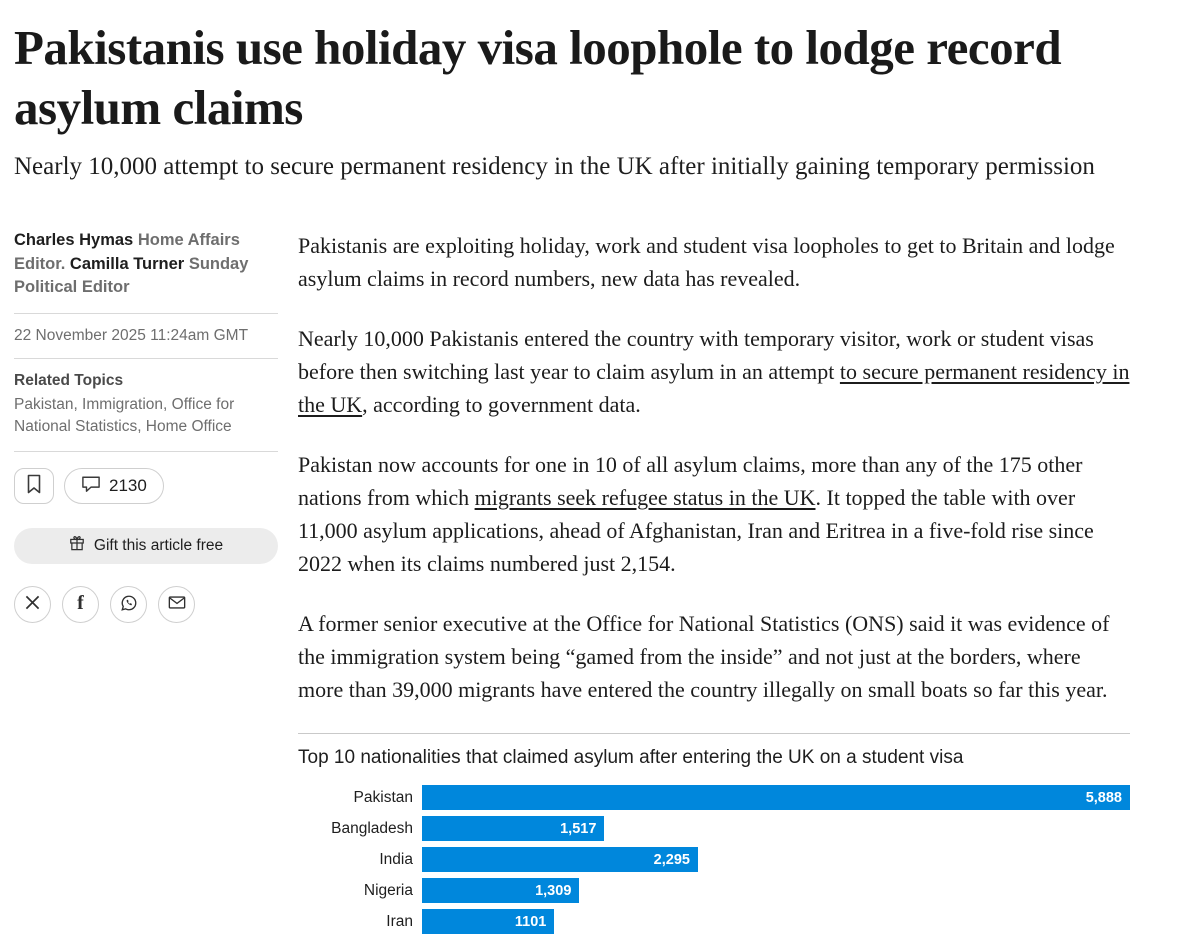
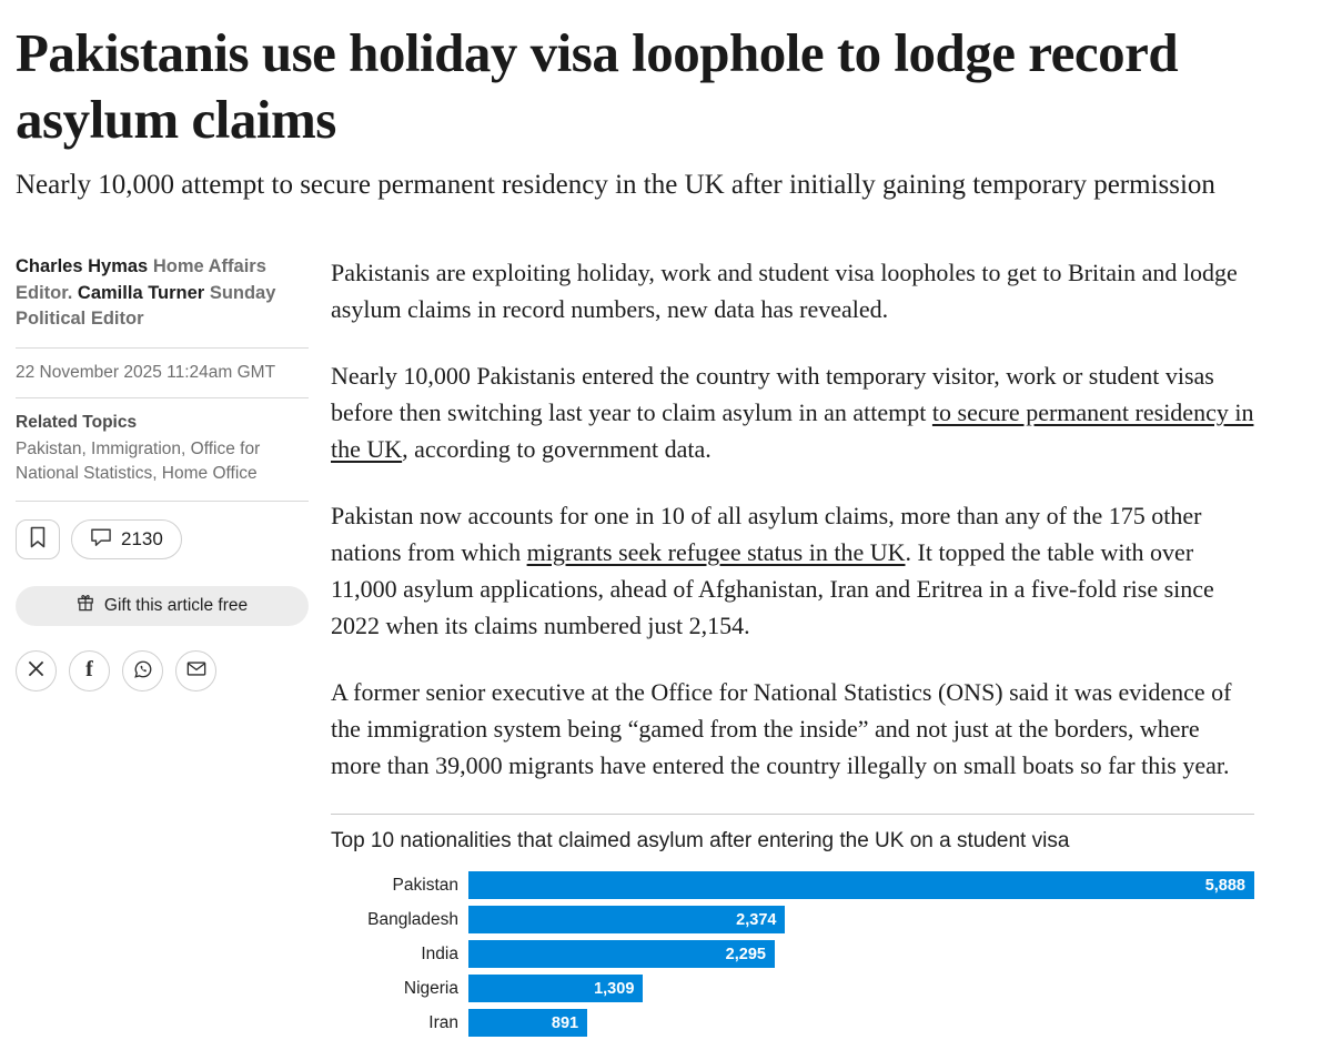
Bangladesh: 1,517 -> 2,374
Iran: 1101 -> 891
